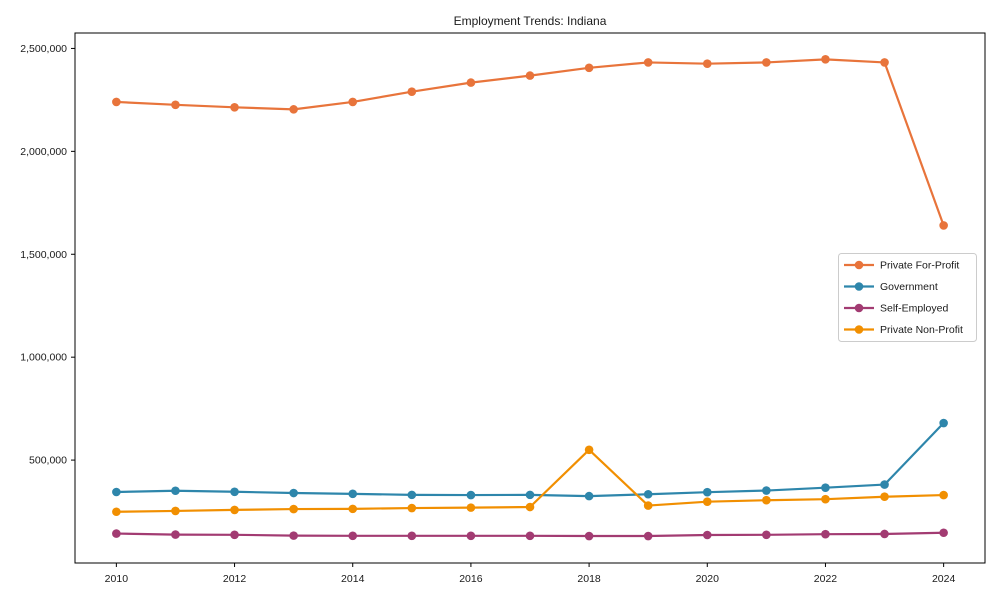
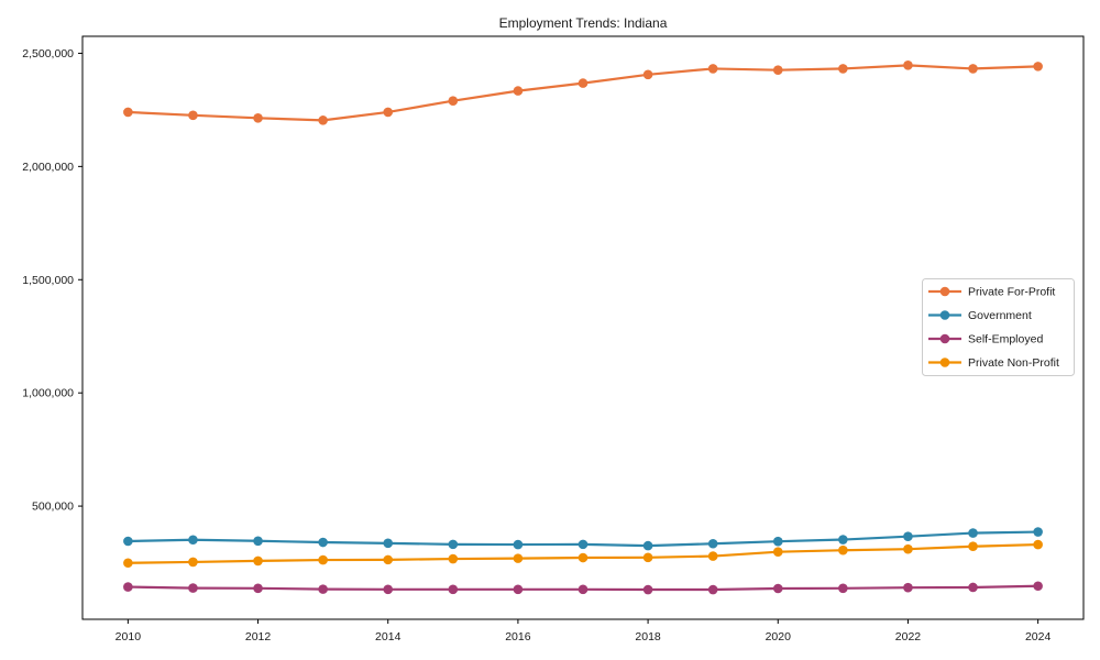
Private Non-Profit/2018: 550000 -> 270000
Private For-Profit/2024: 1640000 -> 2440000
Government/2024: 680000 -> 390000
